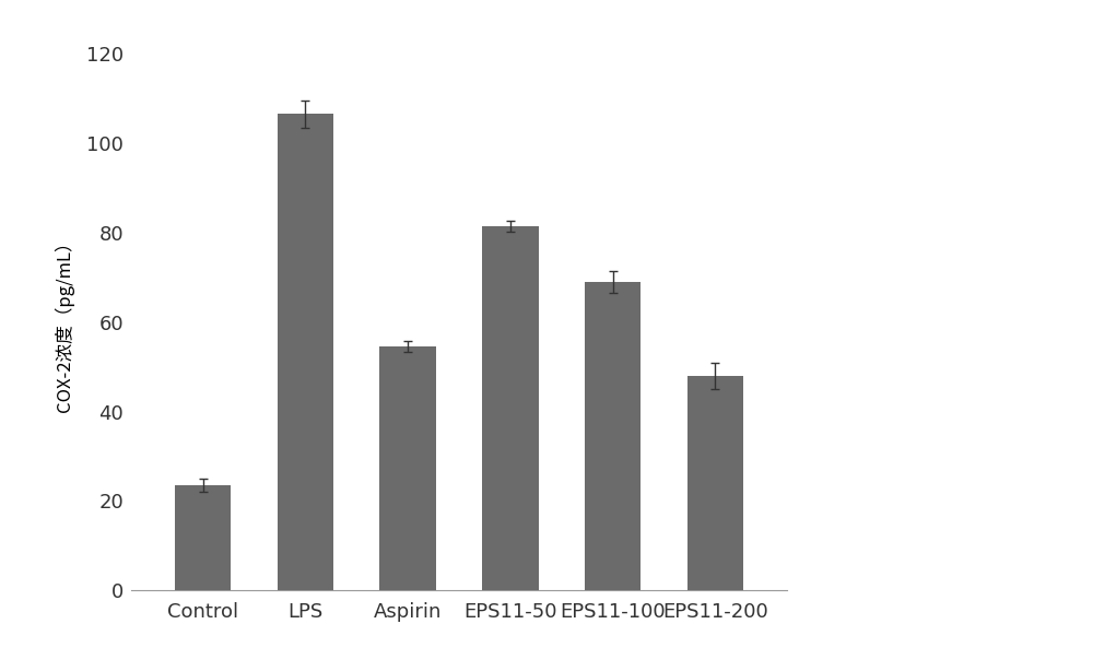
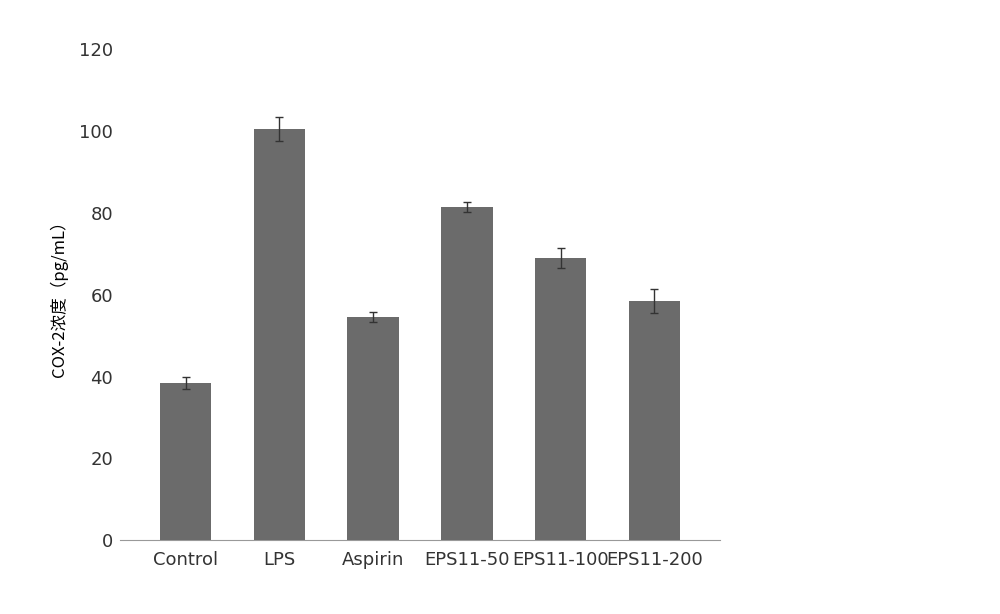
Control: 23.5 -> 38.5
LPS: 106.5 -> 100.5
EPS11-200: 48.0 -> 58.5
